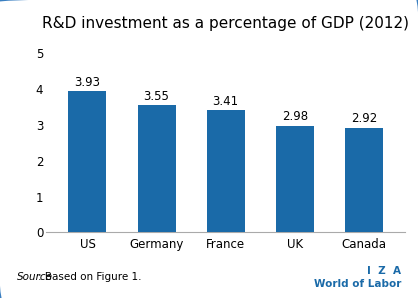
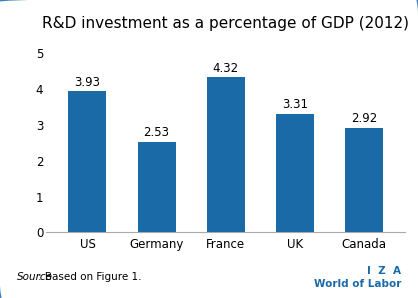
Germany: 3.55 -> 2.53
France: 3.41 -> 4.32
UK: 2.98 -> 3.31
